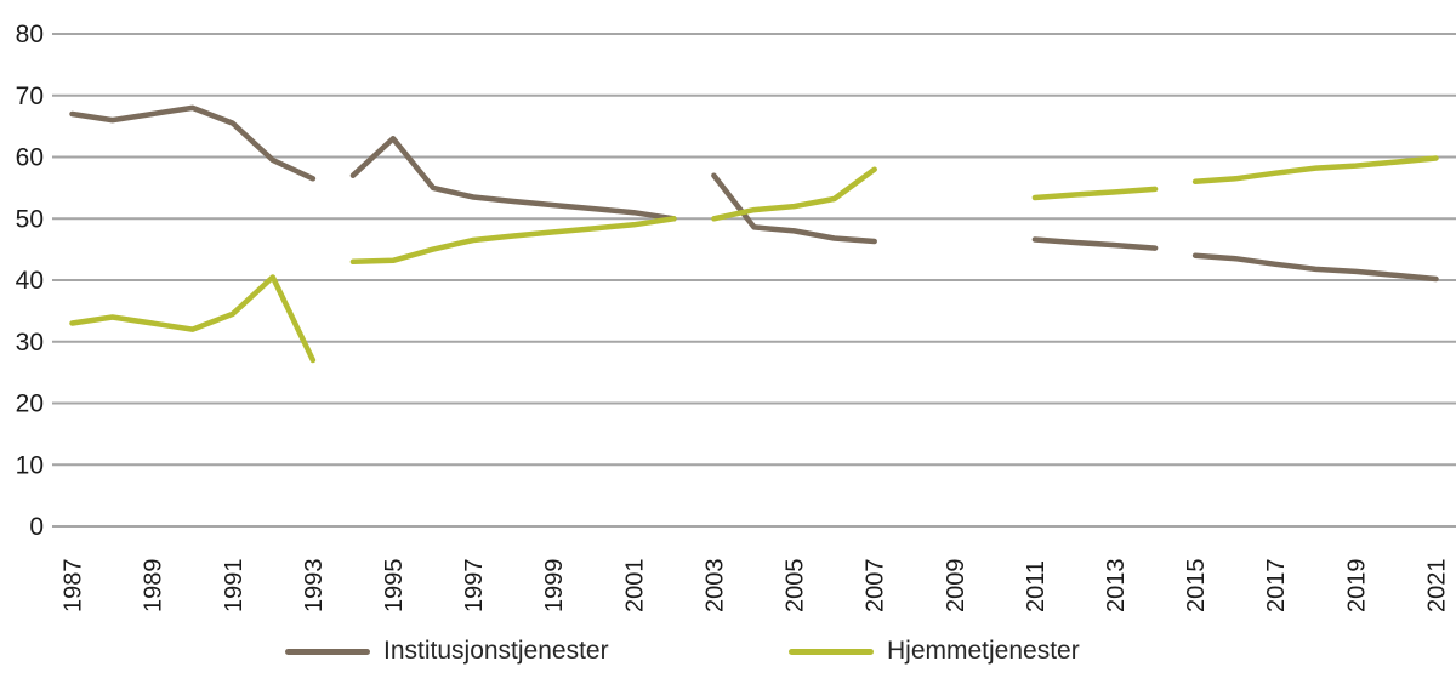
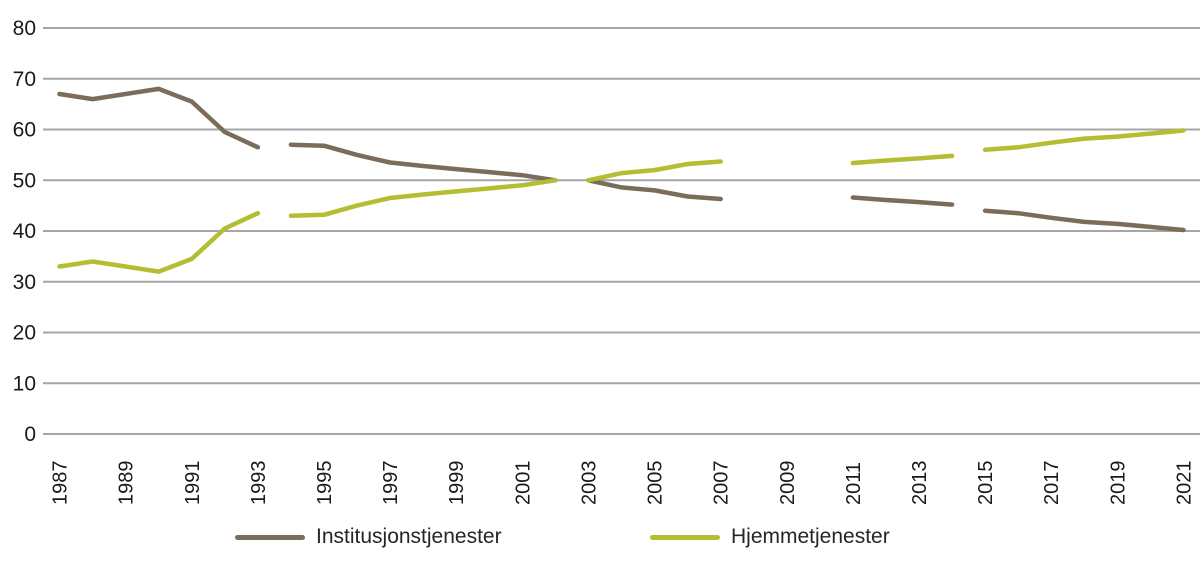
Hjemmetjenester/1993: 27 -> 44
Institusjonstjenester/1995: 63 -> 57
Institusjonstjenester/2003: 57 -> 50
Hjemmetjenester/2007: 58 -> 54
